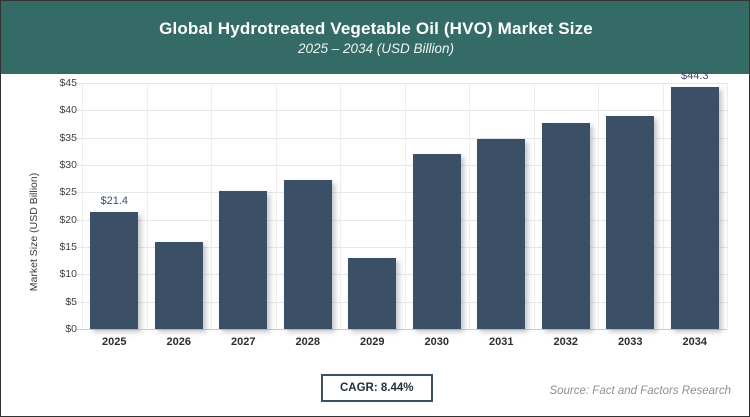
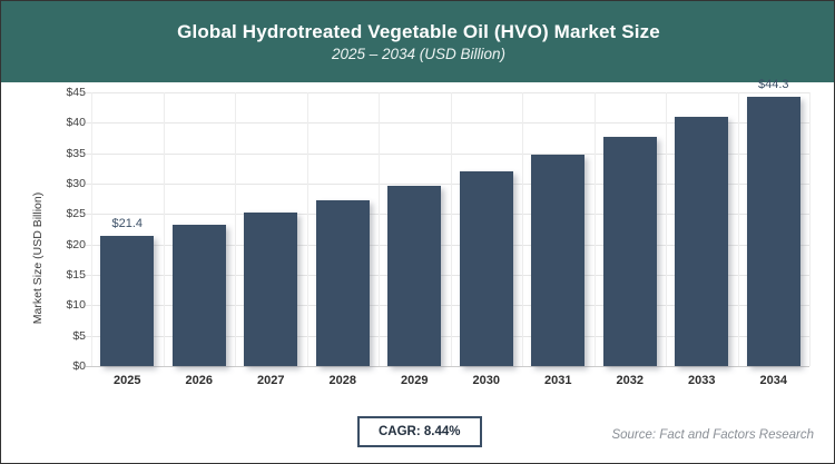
2026: $16 -> $23
2029: $13 -> $30
2033: $39 -> $41
